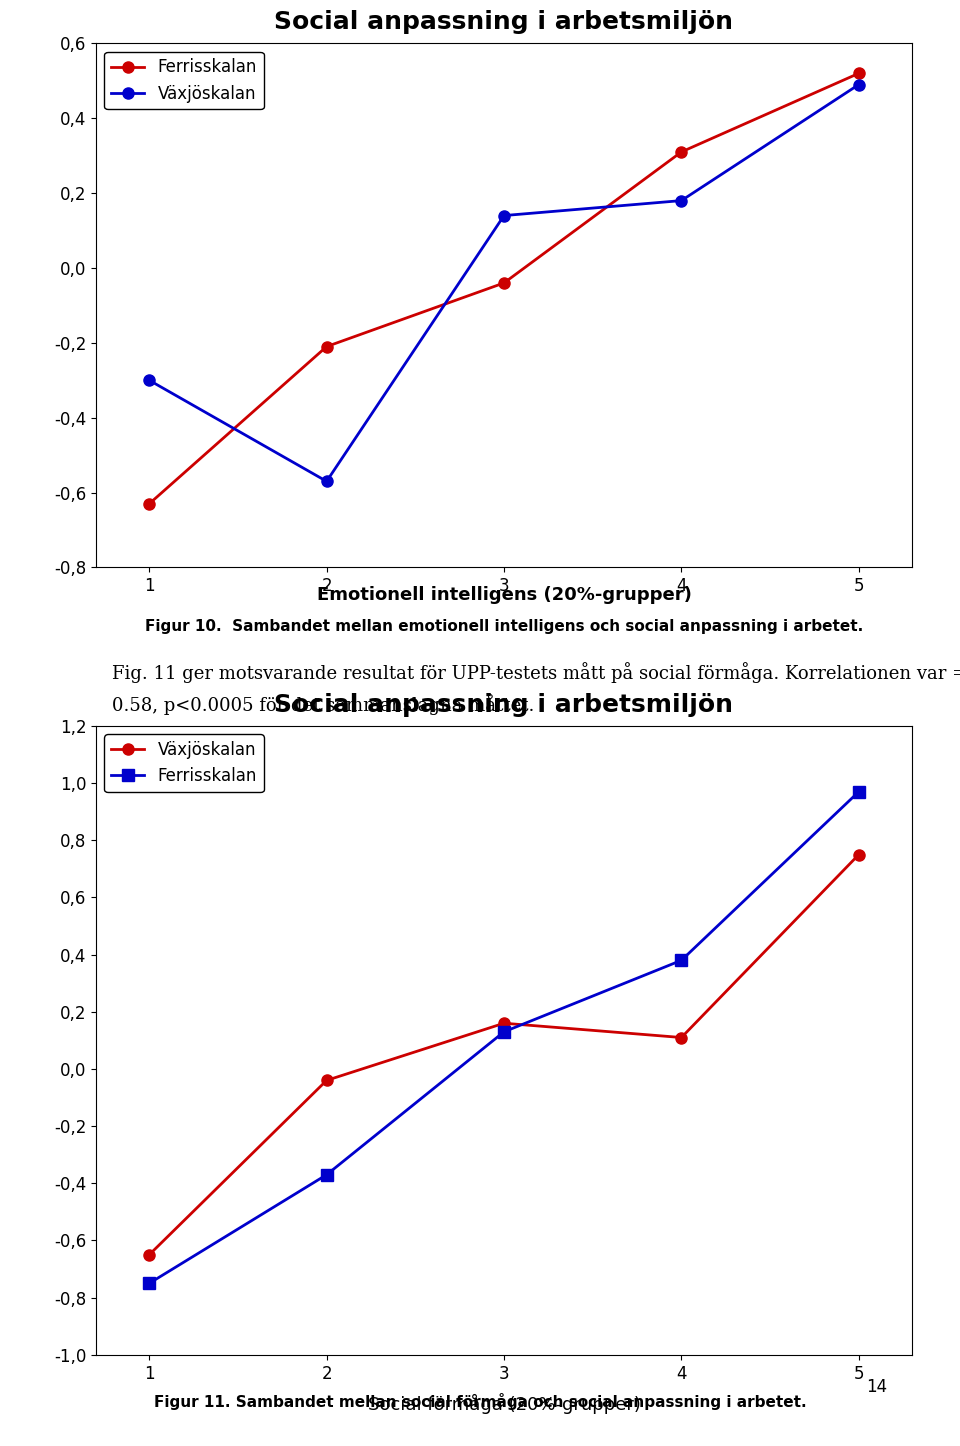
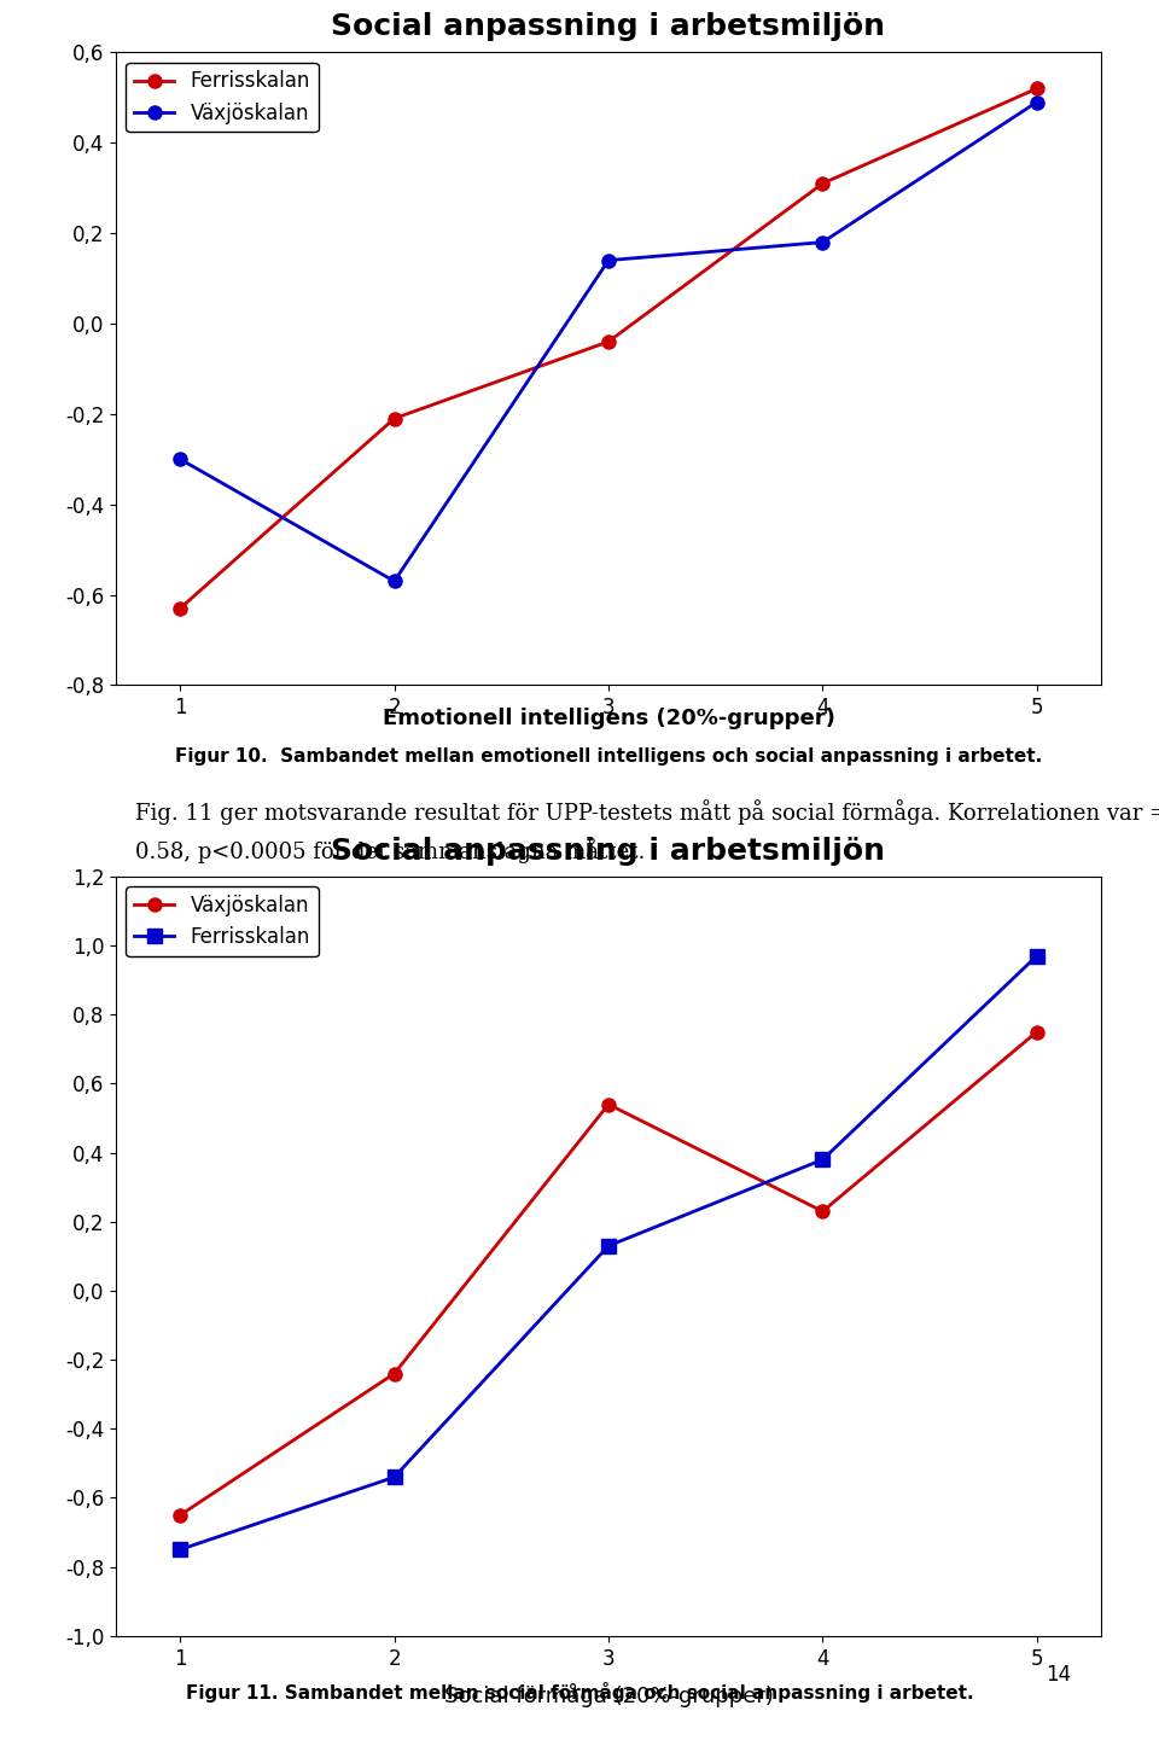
Växjöskalan/2: -0,04 -> -0,24
Ferrisskalan/2: -0,37 -> -0,54
Växjöskalan/3: 0,16 -> 0,54
Växjöskalan/4: 0,11 -> 0,23
